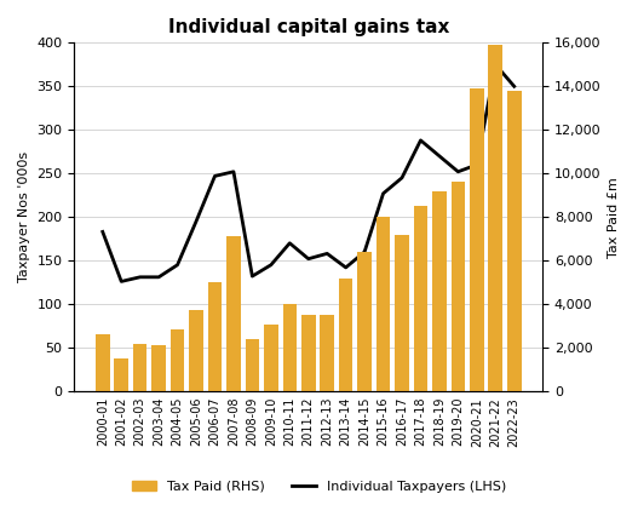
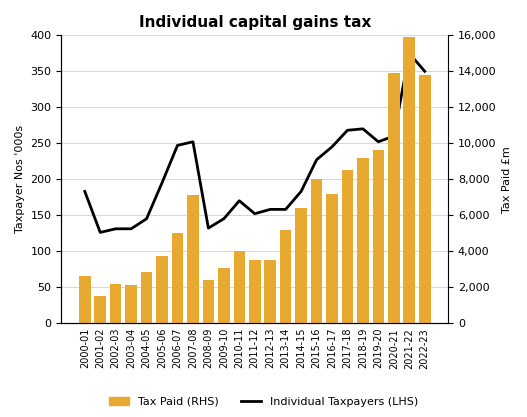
Individual Taxpayers (LHS)/2013-14: 142 -> 158
Individual Taxpayers (LHS)/2014-15: 160 -> 183
Individual Taxpayers (LHS)/2017-18: 288 -> 268
